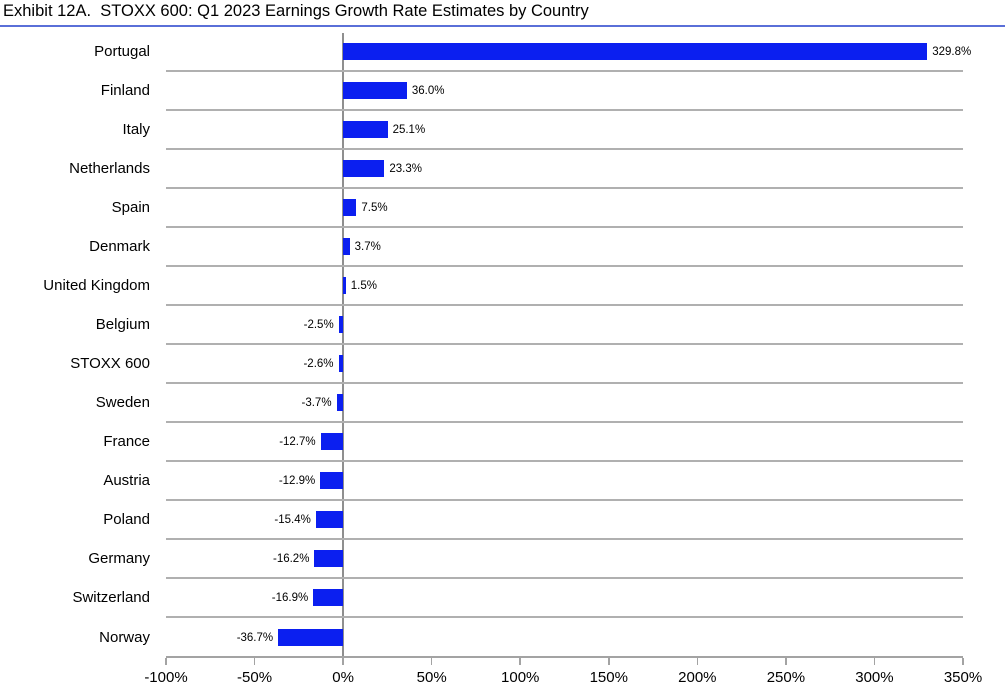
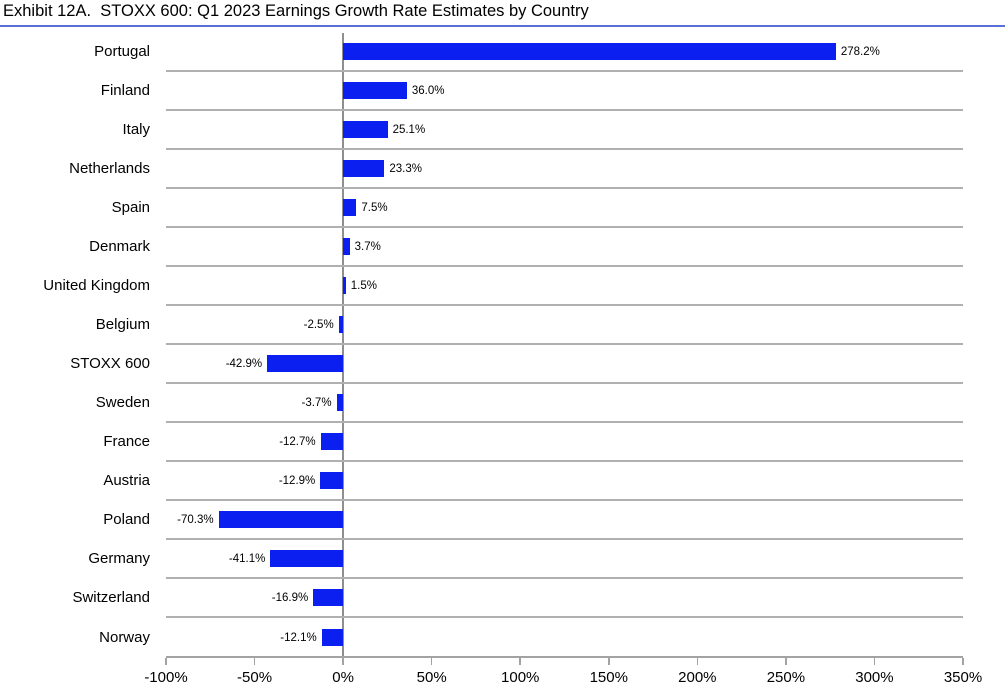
Portugal: 329.8% -> 278.2%
STOXX 600: -2.6% -> -42.9%
Poland: -15.4% -> -70.3%
Germany: -16.2% -> -41.1%
Norway: -36.7% -> -12.1%
